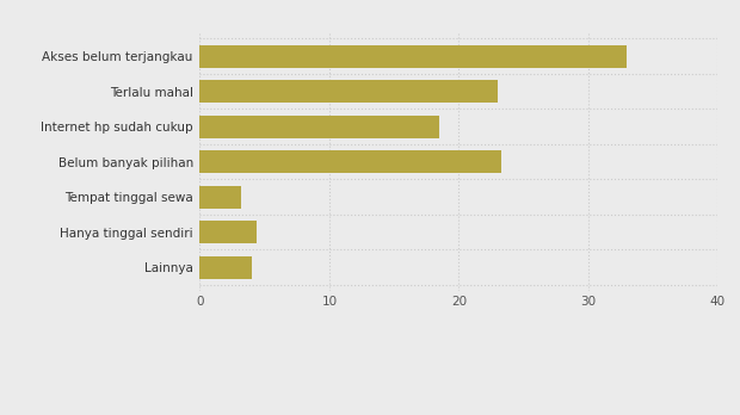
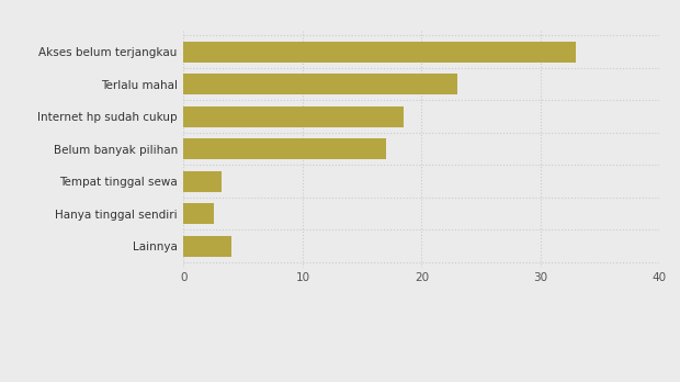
Belum banyak pilihan: 23.3 -> 17.0
Hanya tinggal sendiri: 4.4 -> 2.5
